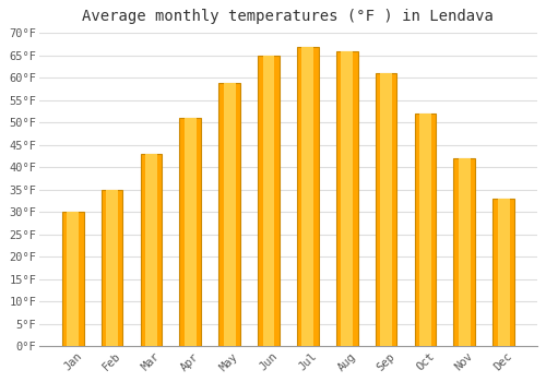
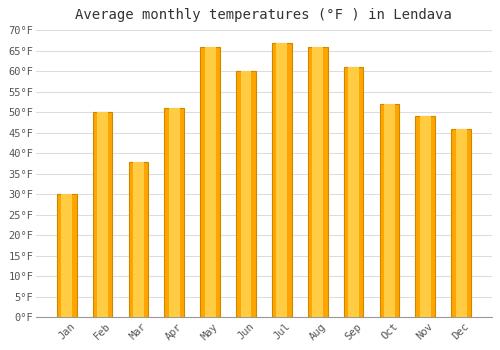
Feb: 35°F -> 50°F
Mar: 43°F -> 38°F
May: 59°F -> 66°F
Jun: 65°F -> 60°F
Nov: 42°F -> 49°F
Dec: 33°F -> 46°F
